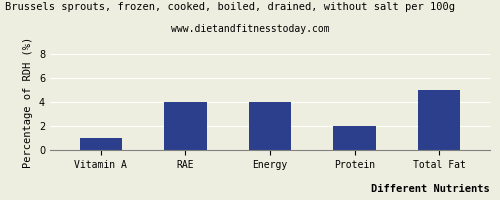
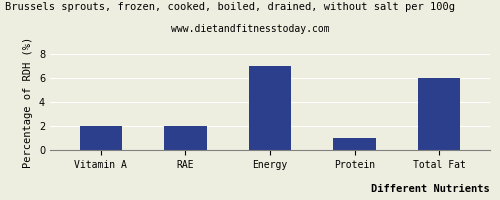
Vitamin A: 1 -> 2
RAE: 4 -> 2
Energy: 4 -> 7
Protein: 2 -> 1
Total Fat: 5 -> 6
